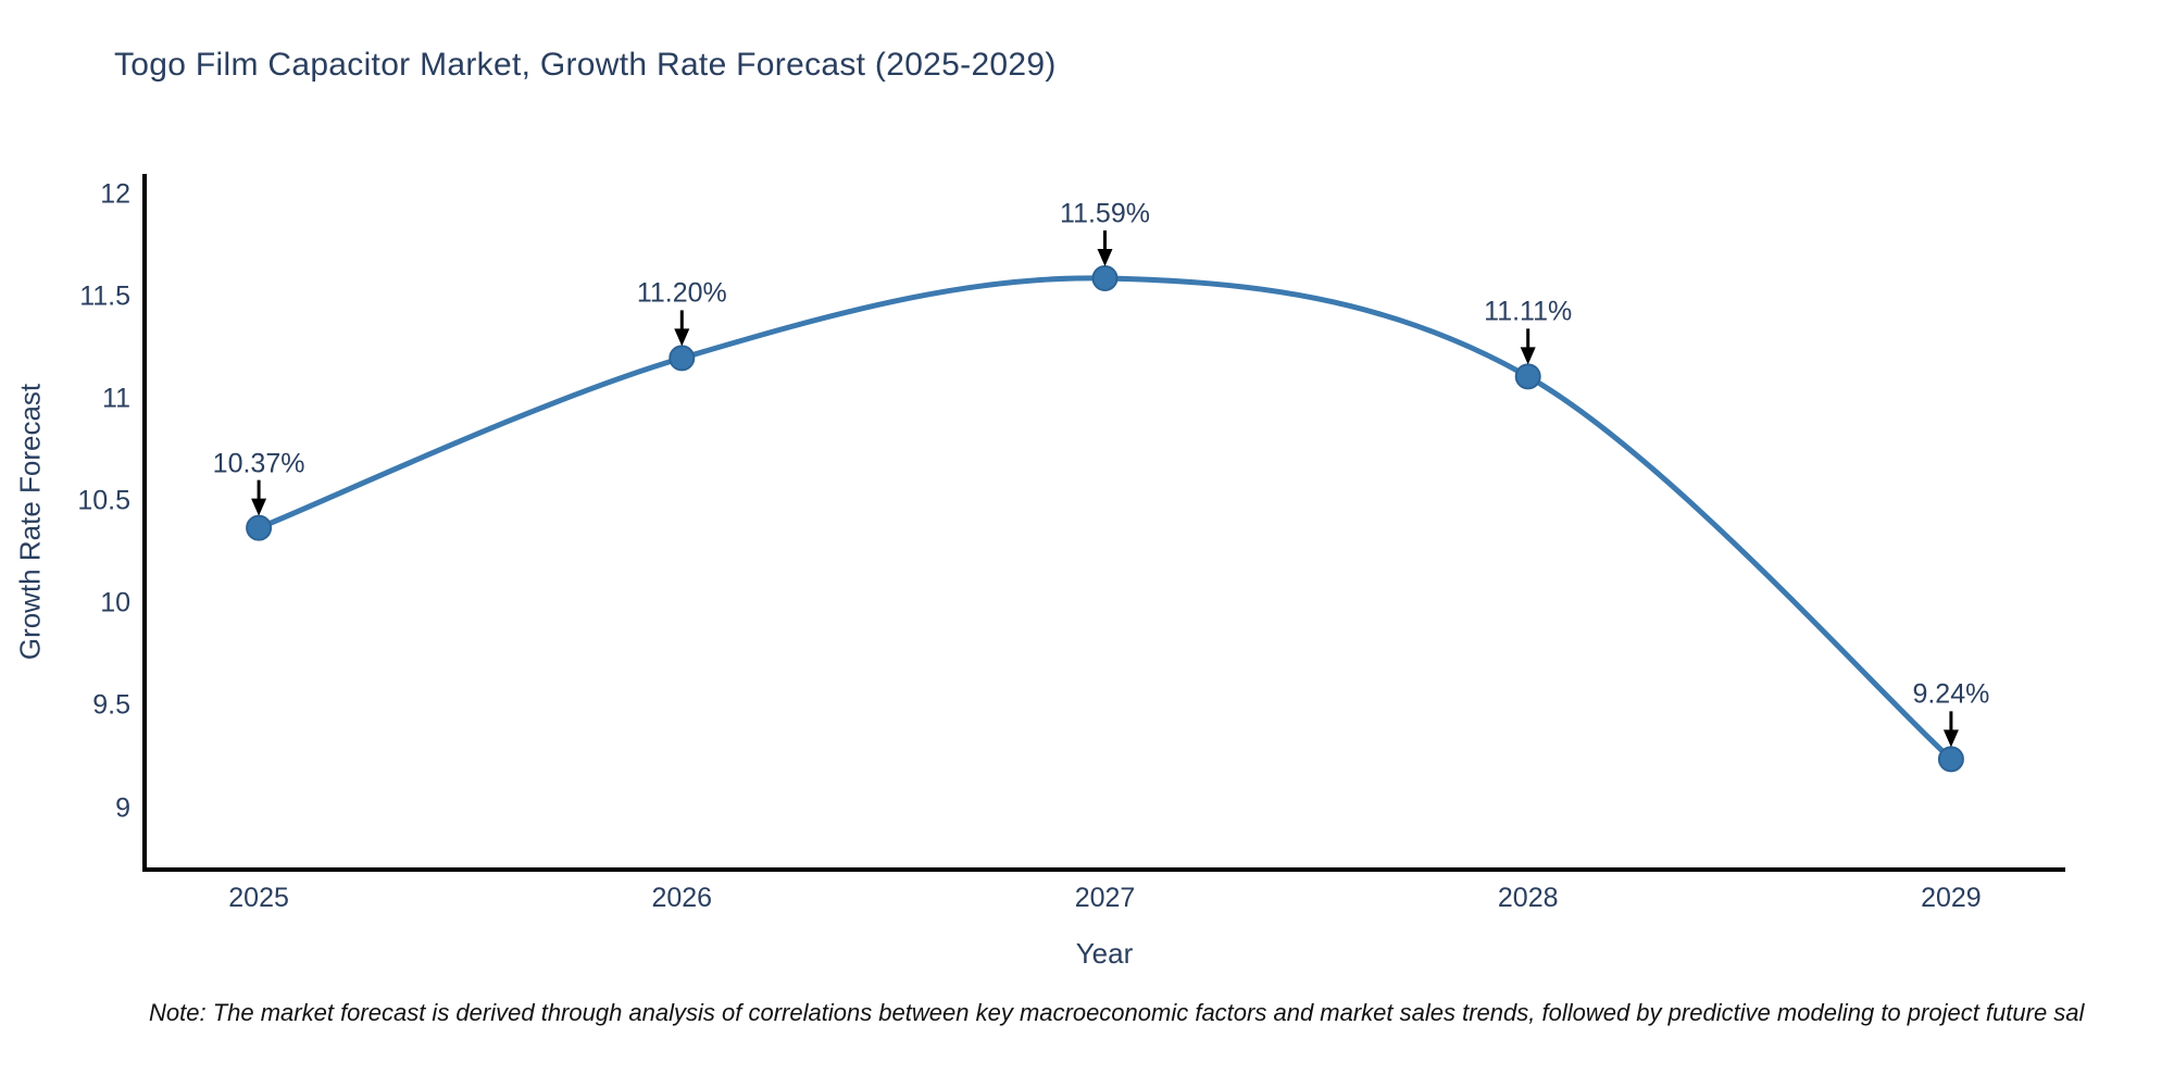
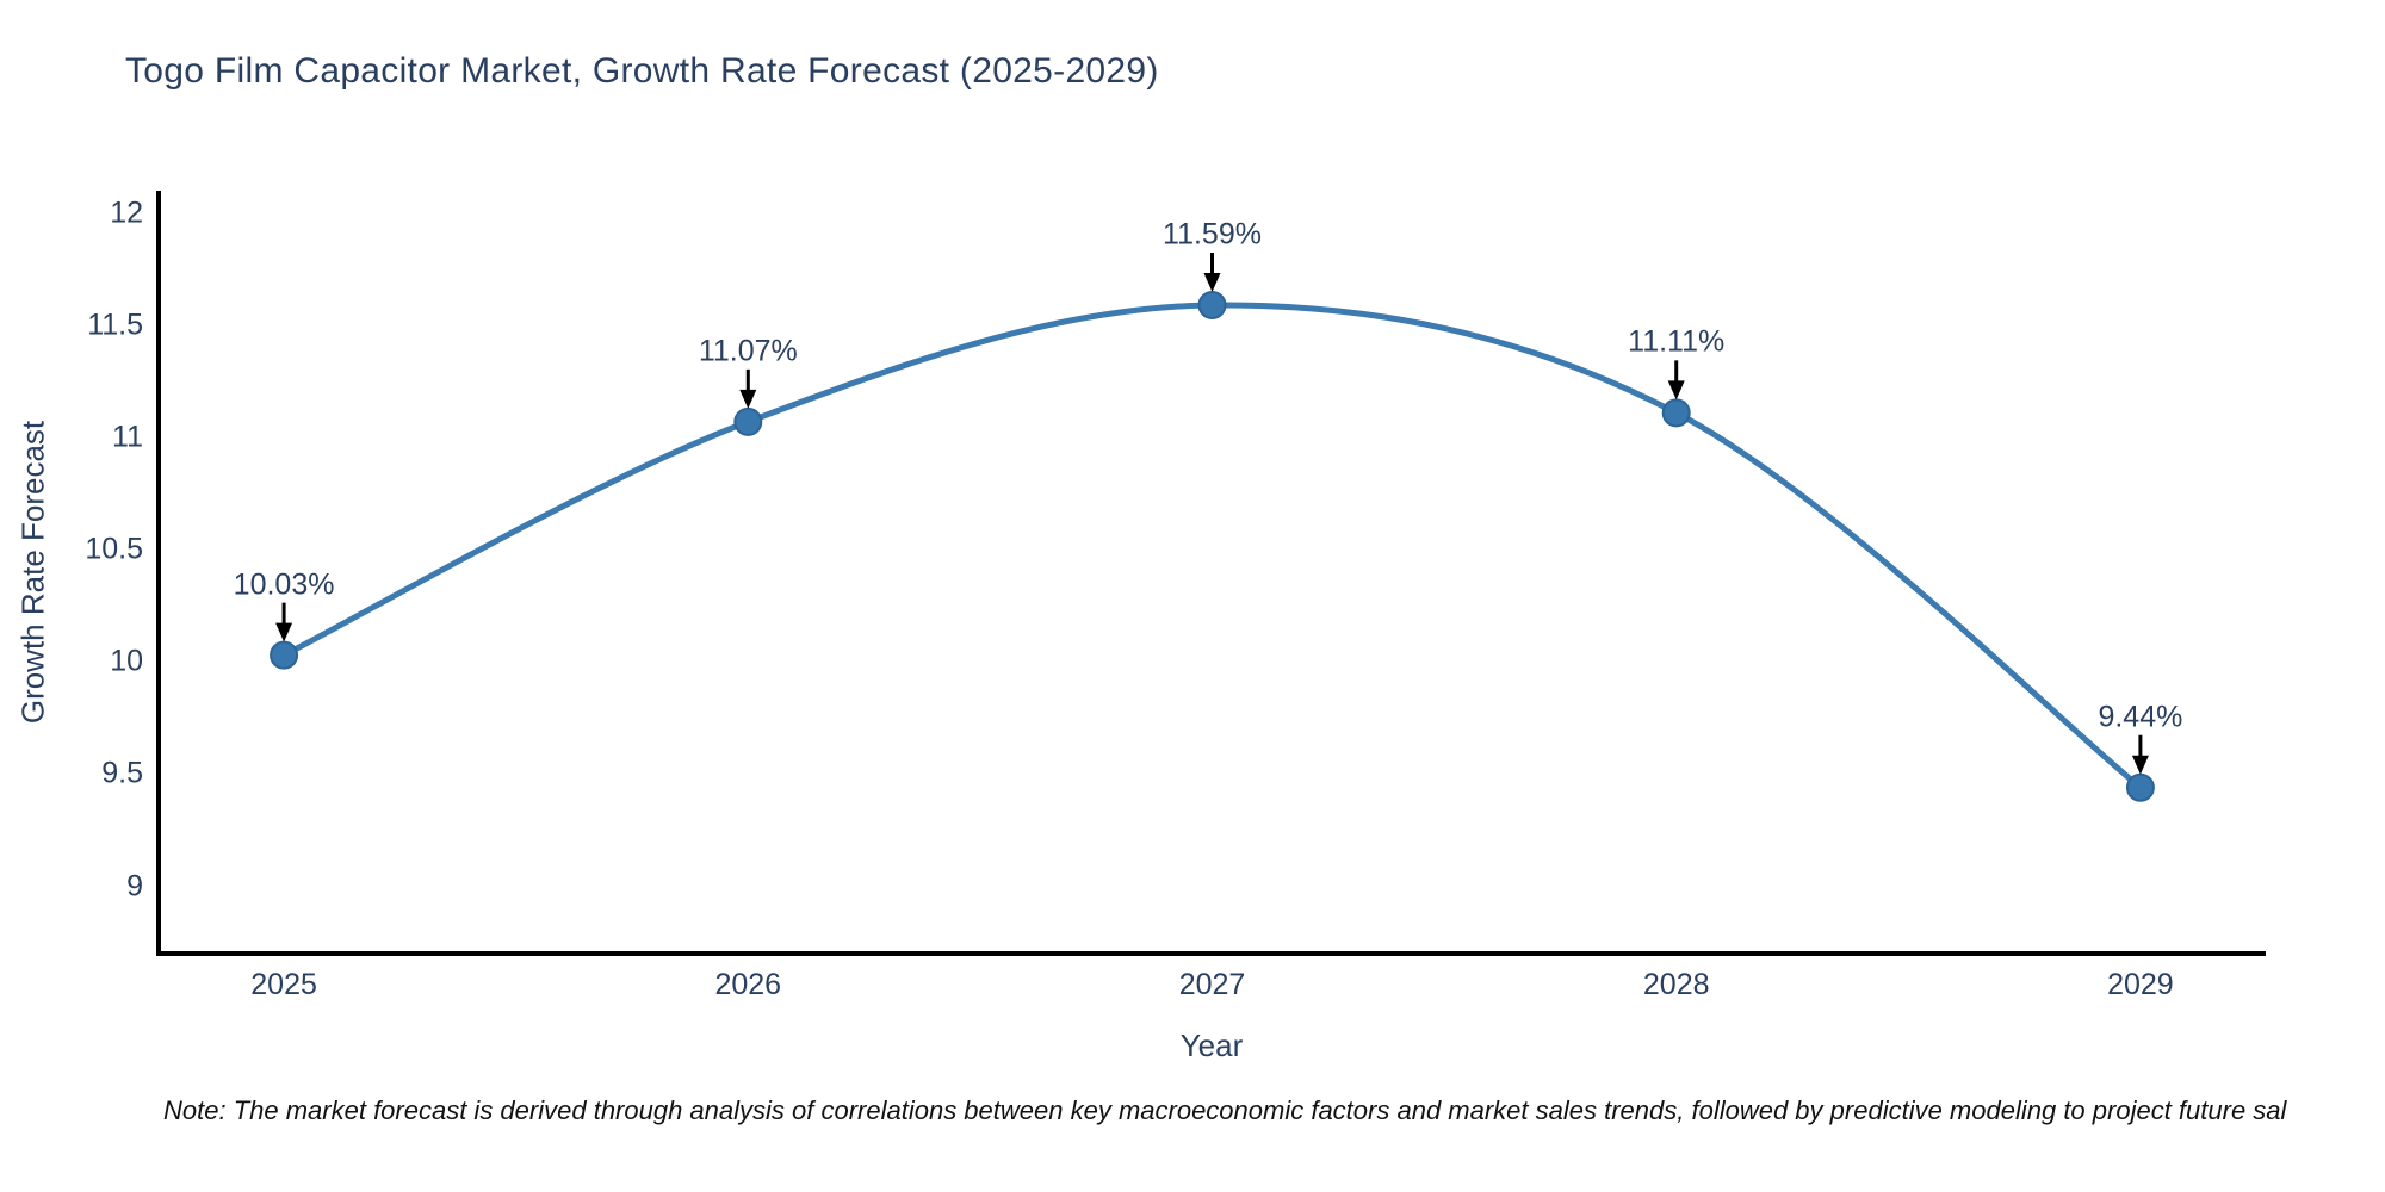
2025: 10.37% -> 10.03%
2026: 11.20% -> 11.07%
2029: 9.24% -> 9.44%
